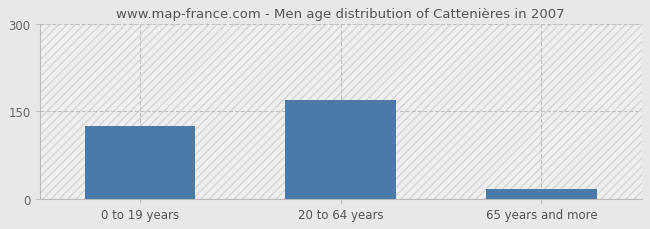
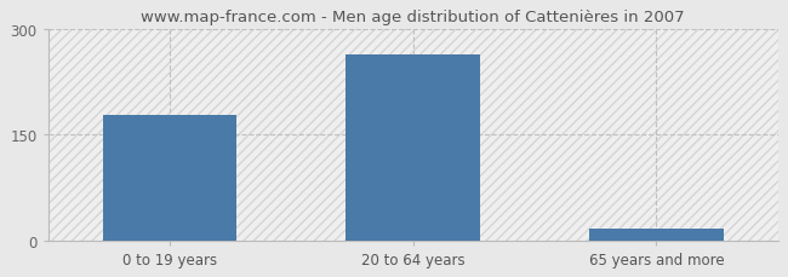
0 to 19 years: 125 -> 178
20 to 64 years: 170 -> 264
